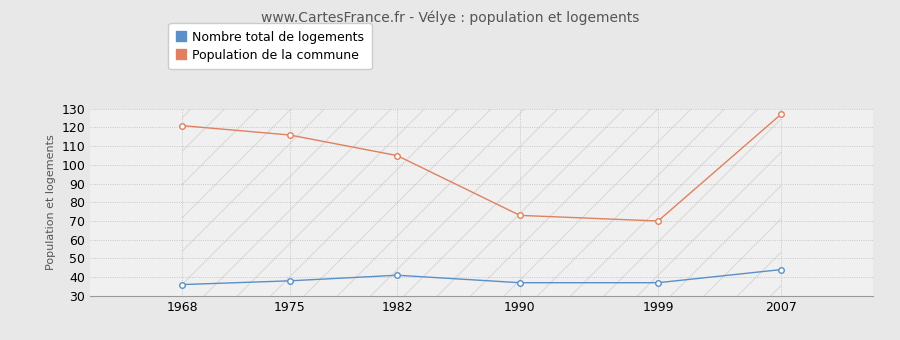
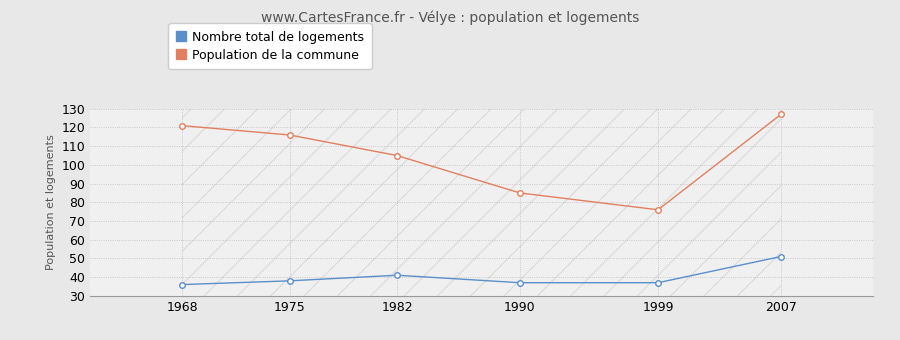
Population de la commune/1990: 73 -> 85
Population de la commune/1999: 70 -> 76
Nombre total de logements/2007: 44 -> 51
